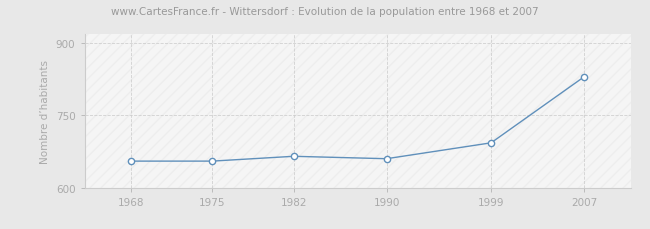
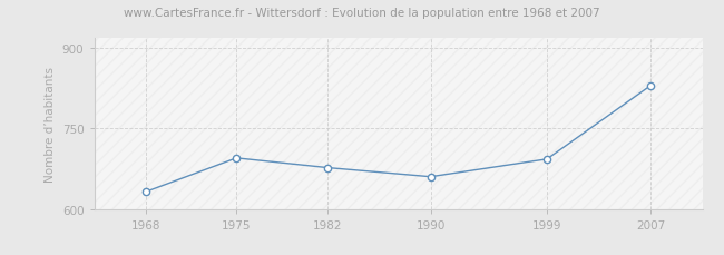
1968: 655 -> 632
1975: 655 -> 695
1982: 665 -> 677
